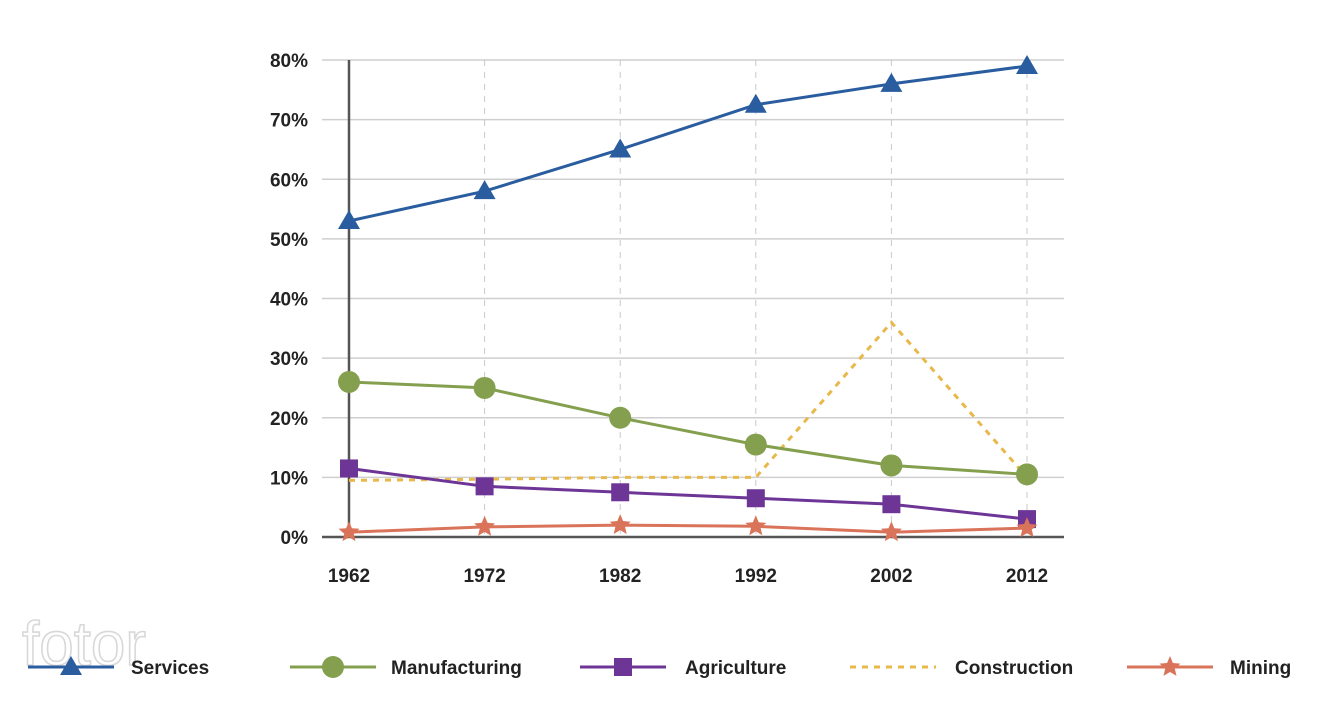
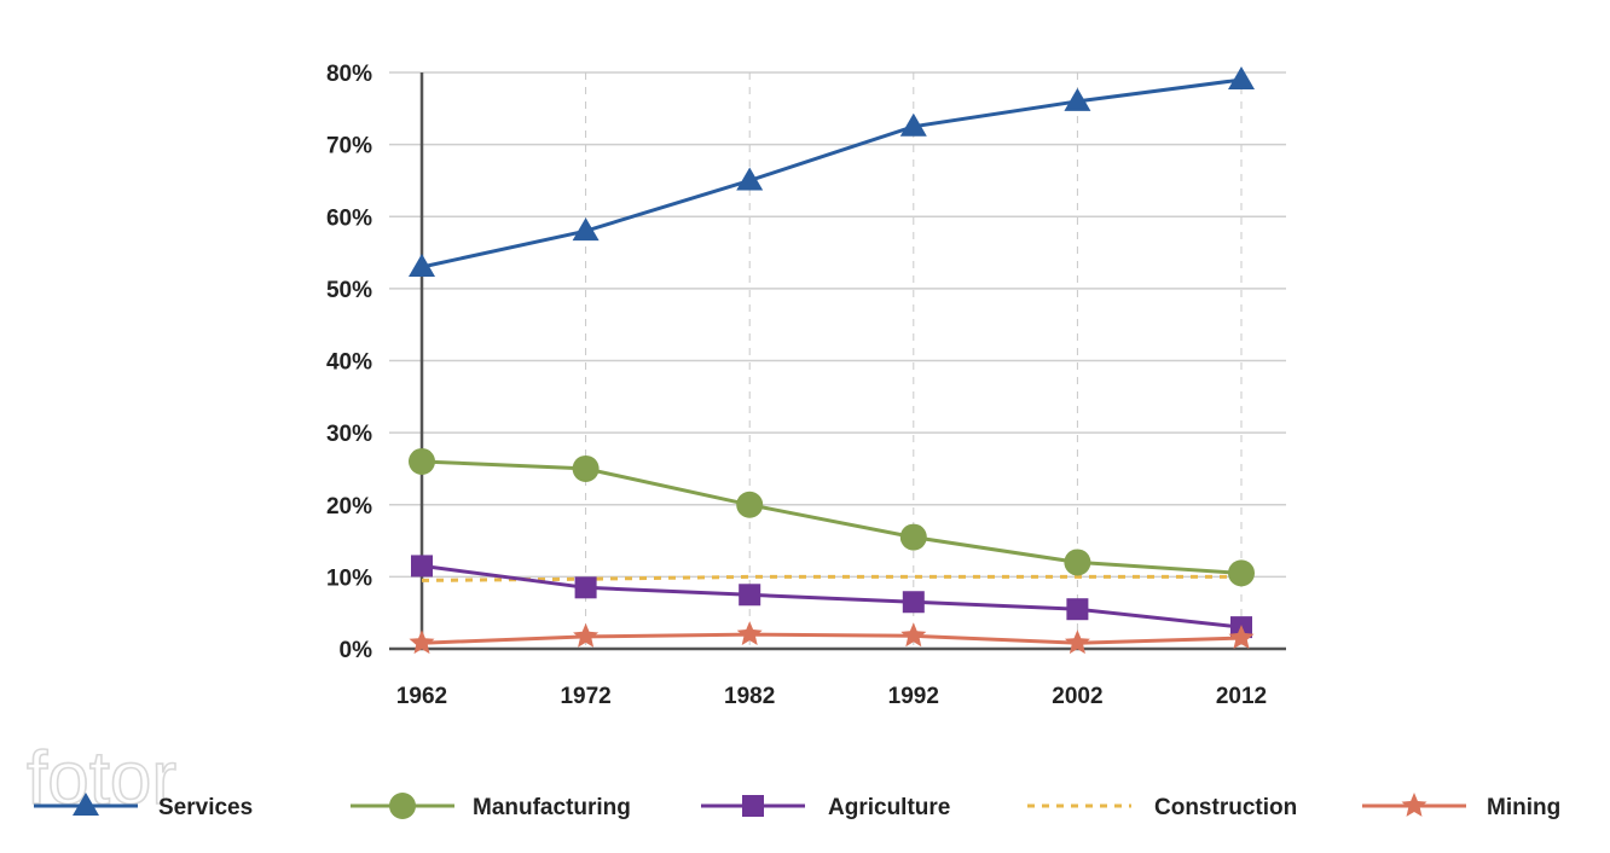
Construction/2002: 36% -> 10%
